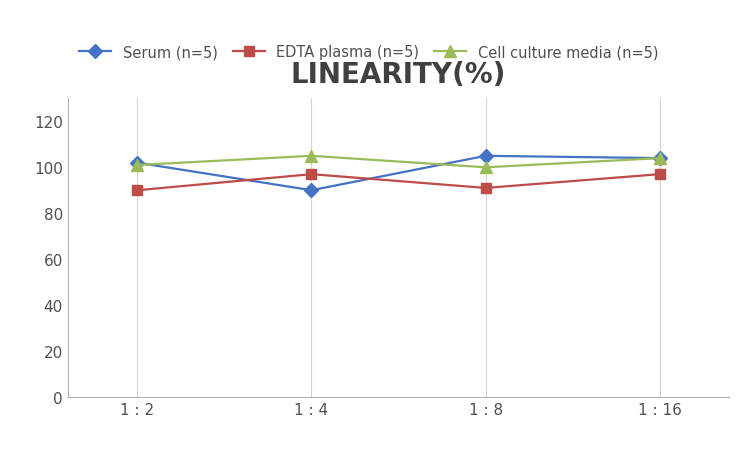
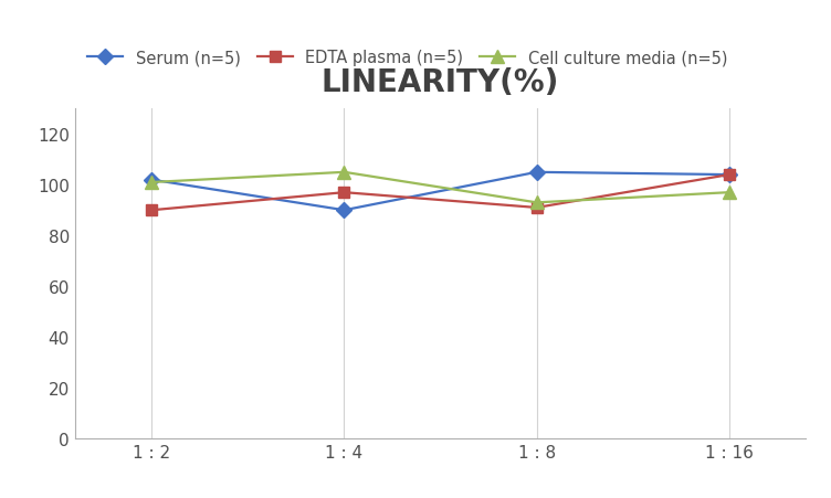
Cell culture media (n=5)/1 : 8: 100 -> 93
EDTA plasma (n=5)/1 : 16: 97 -> 104
Cell culture media (n=5)/1 : 16: 104 -> 97
